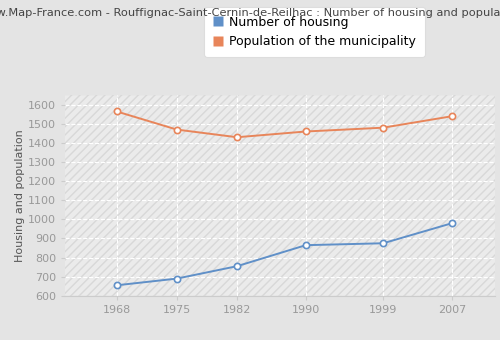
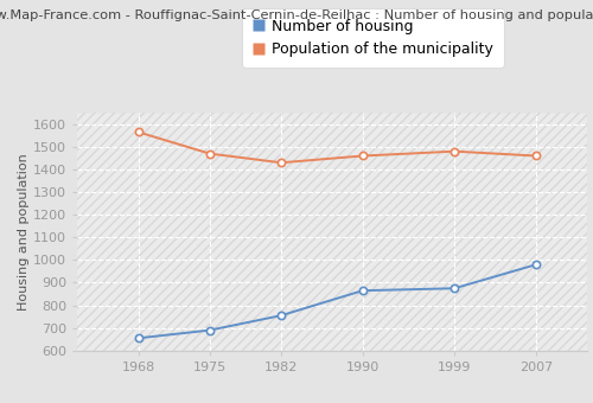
Population of the municipality/2007: 1540 -> 1460
